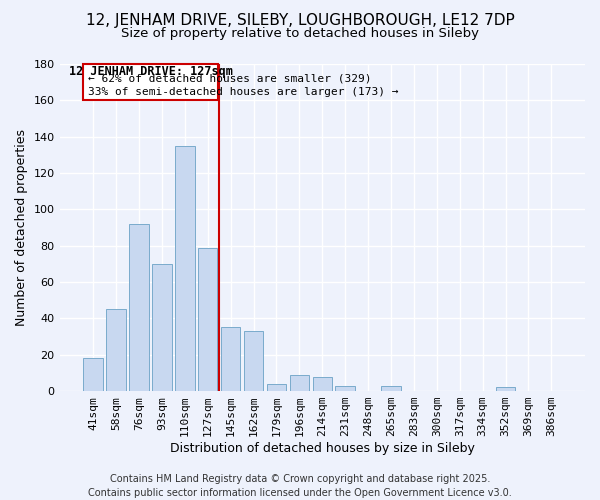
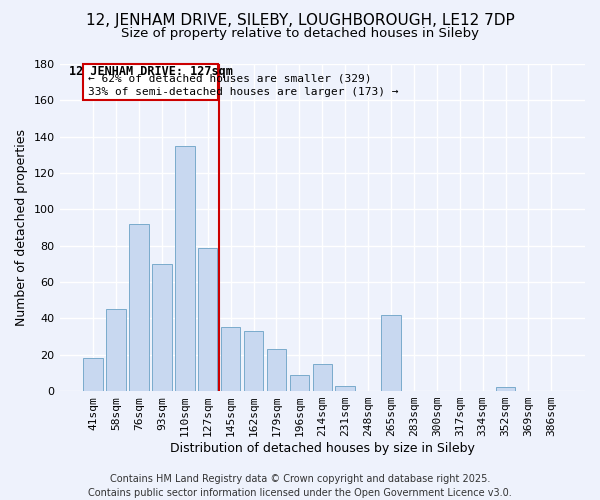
179sqm: 4 -> 23
214sqm: 8 -> 15
265sqm: 3 -> 42
